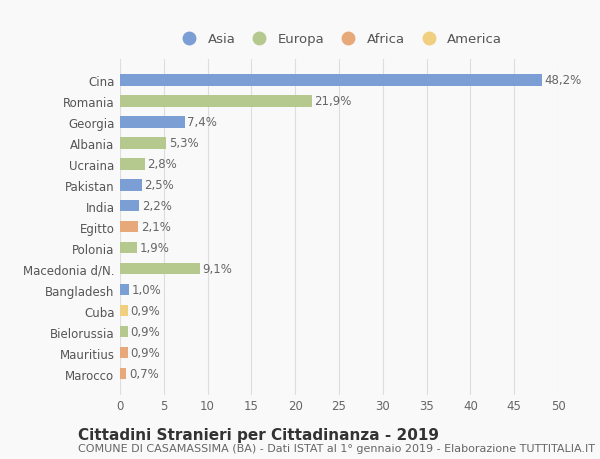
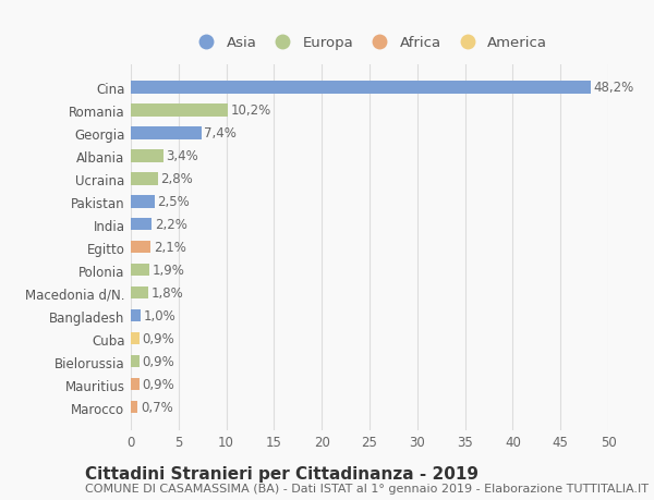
Romania: 21,9% -> 10,2%
Albania: 5,3% -> 3,4%
Macedonia d/N.: 9,1% -> 1,8%
